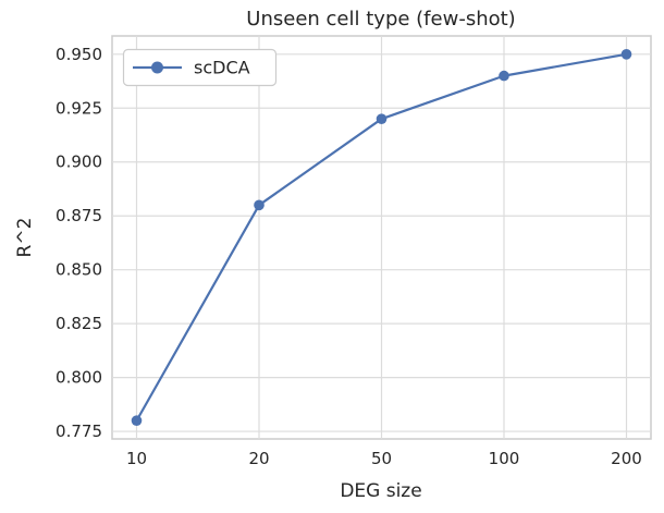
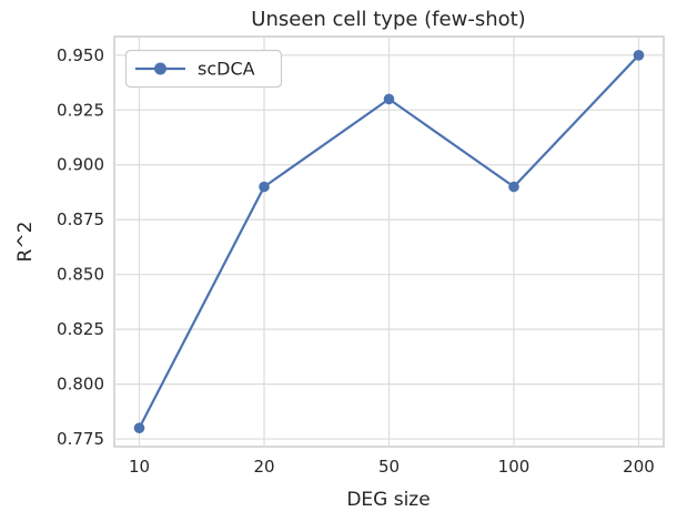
20: 0.88 -> 0.89
50: 0.92 -> 0.93
100: 0.94 -> 0.89
